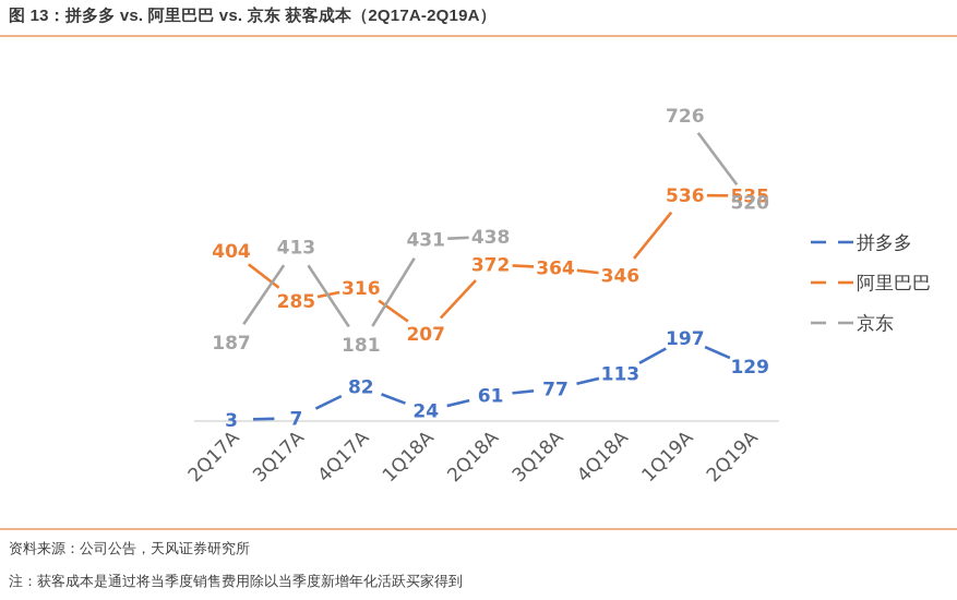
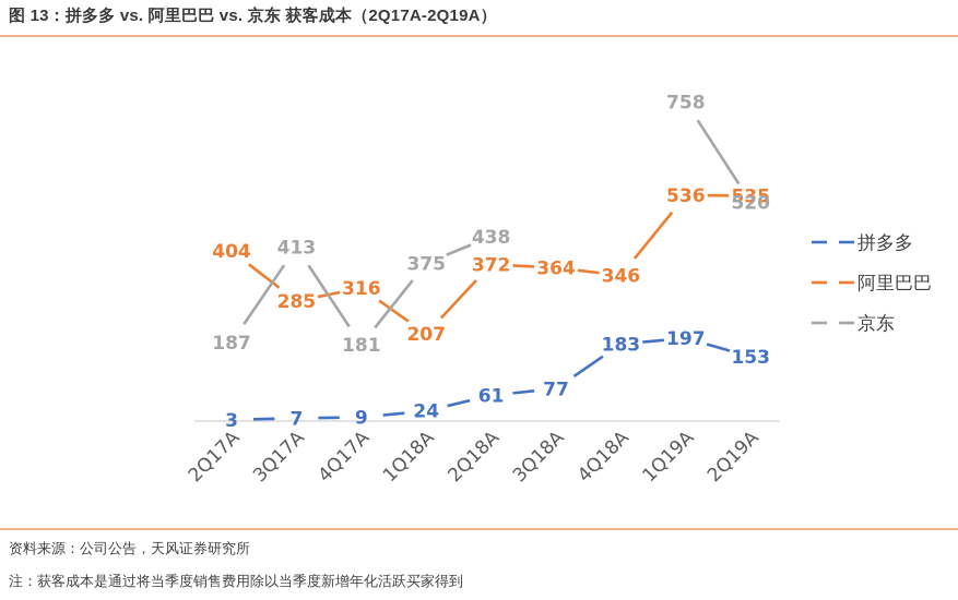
拼多多/4Q17A: 82 -> 9
京东/1Q18A: 431 -> 375
拼多多/4Q18A: 113 -> 183
京东/1Q19A: 726 -> 758
拼多多/2Q19A: 129 -> 153
